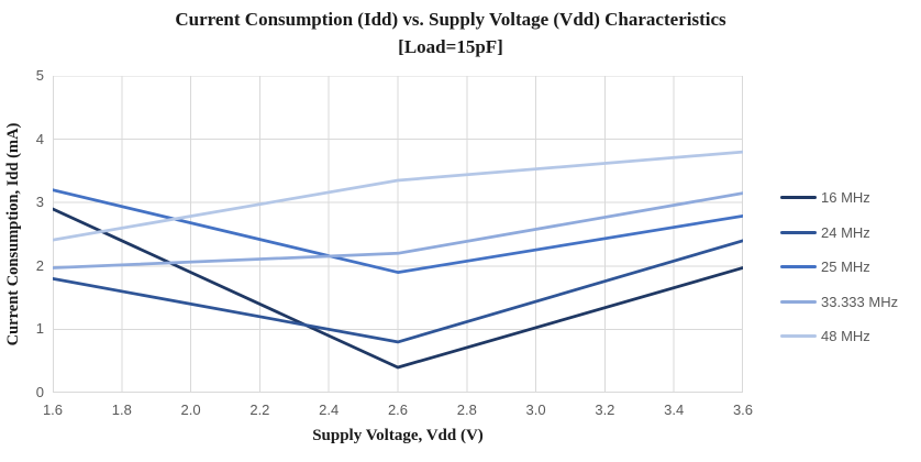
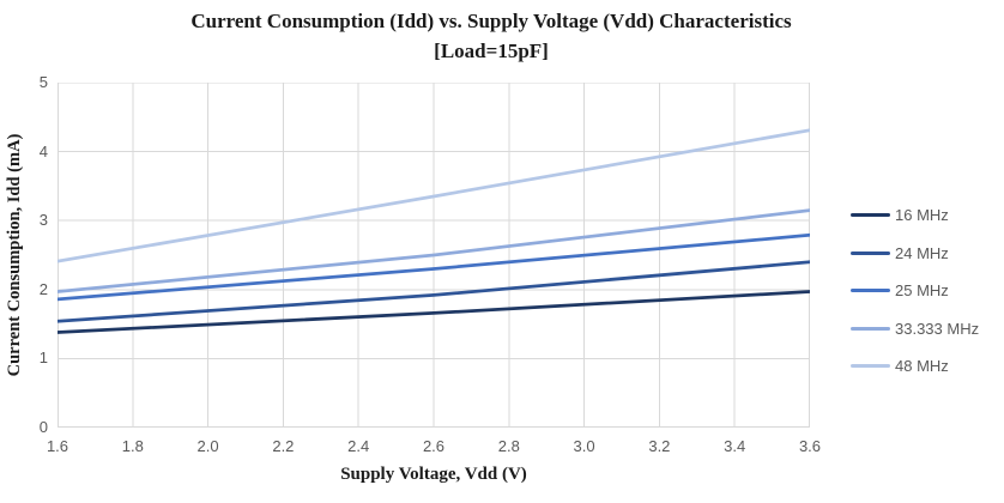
16 MHz/1.6: 2,9 -> 1,4
24 MHz/1.6: 1,8 -> 1,5
25 MHz/1.6: 3,2 -> 1,9
16 MHz/2.6: 0,4 -> 1,7
24 MHz/2.6: 0,8 -> 1,9
25 MHz/2.6: 1,9 -> 2,3
33.333 MHz/2.6: 2,2 -> 2,5
48 MHz/3.6: 3,8 -> 4,3
